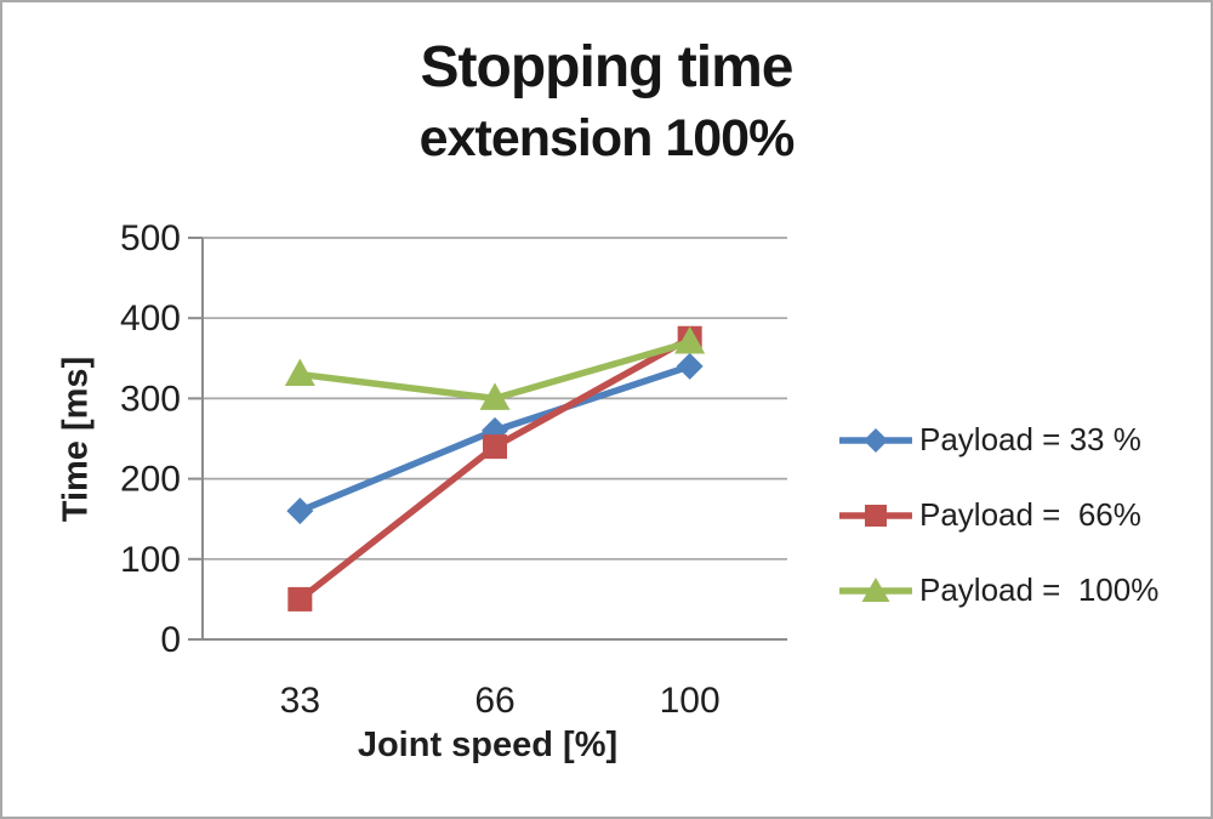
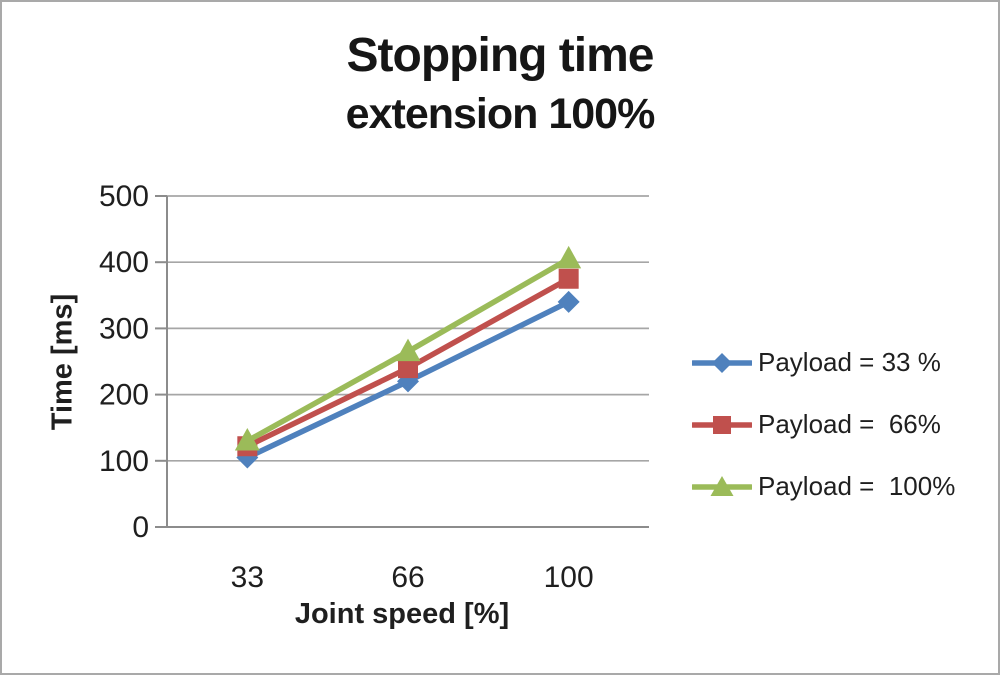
Payload = 33 %/33: 160 -> 100
Payload = 66%/33: 50 -> 120
Payload = 100%/33: 330 -> 130
Payload = 33 %/66: 260 -> 220
Payload = 100%/66: 300 -> 260
Payload = 100%/100: 370 -> 400
